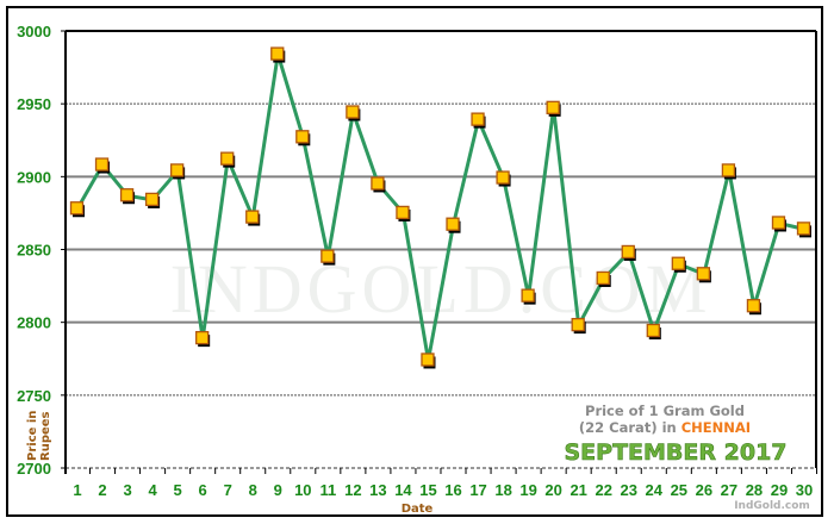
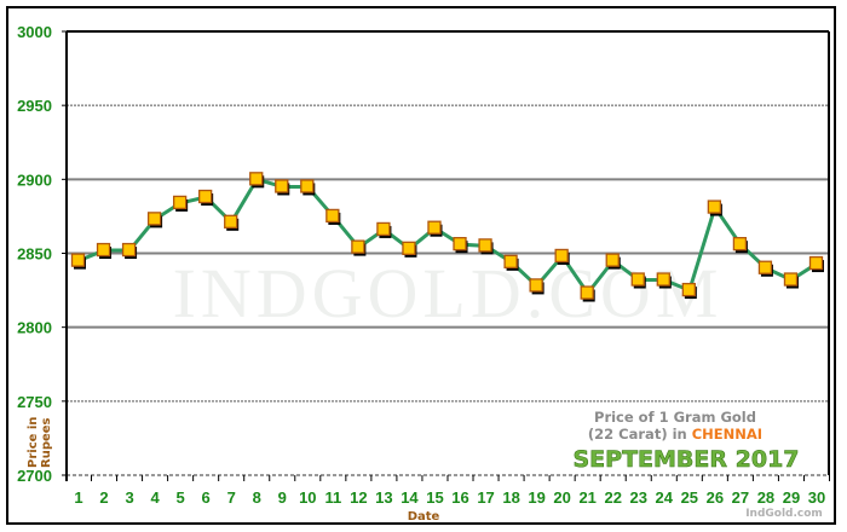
1: 2878 -> 2845
2: 2908 -> 2852
3: 2887 -> 2852
4: 2884 -> 2873
5: 2904 -> 2884
6: 2789 -> 2888
7: 2912 -> 2871
8: 2872 -> 2900
9: 2984 -> 2895
10: 2927 -> 2895
11: 2845 -> 2875
12: 2944 -> 2854
13: 2895 -> 2866
14: 2875 -> 2853
15: 2774 -> 2867
16: 2867 -> 2856
17: 2939 -> 2855
18: 2899 -> 2844
19: 2818 -> 2828
20: 2947 -> 2848
21: 2798 -> 2823
22: 2830 -> 2845
23: 2848 -> 2832
24: 2794 -> 2832
25: 2840 -> 2825
26: 2833 -> 2881
27: 2904 -> 2856
28: 2811 -> 2840
29: 2868 -> 2832
30: 2864 -> 2843
